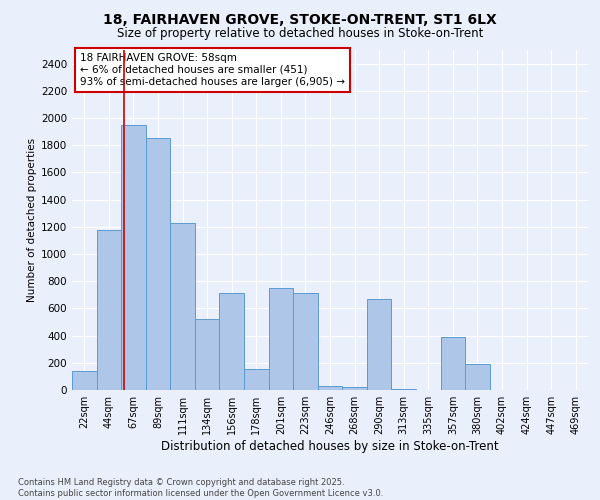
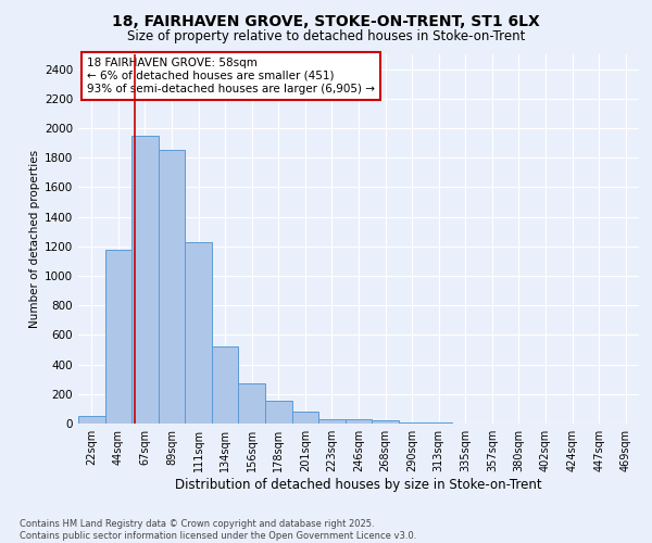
22sqm: 140 -> 50
156sqm: 710 -> 270
201sqm: 750 -> 80
223sqm: 710 -> 30
290sqm: 670 -> 10
357sqm: 390 -> 0
380sqm: 190 -> 0
